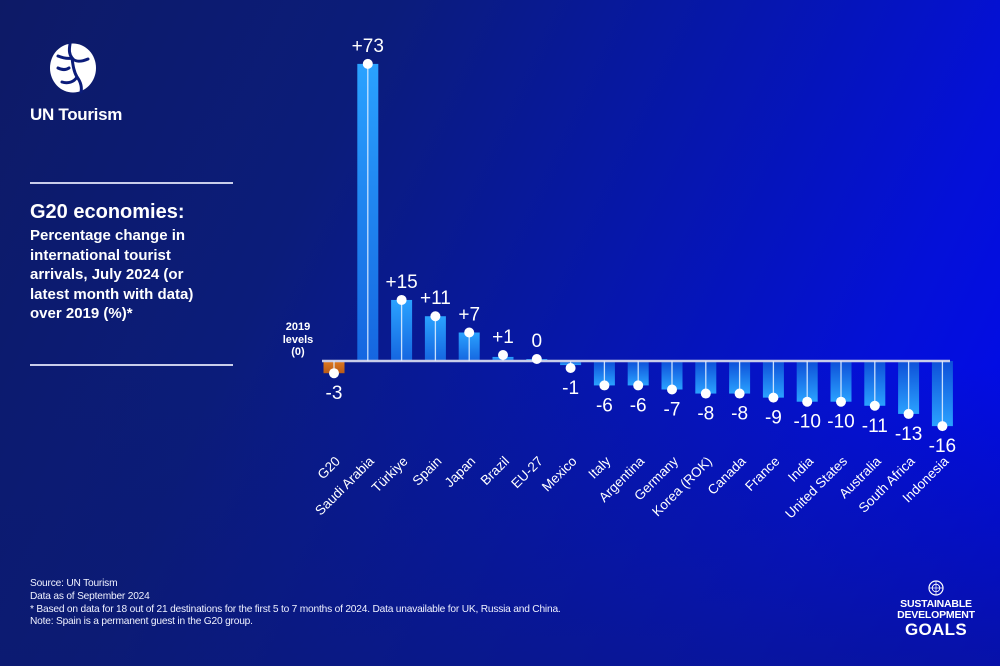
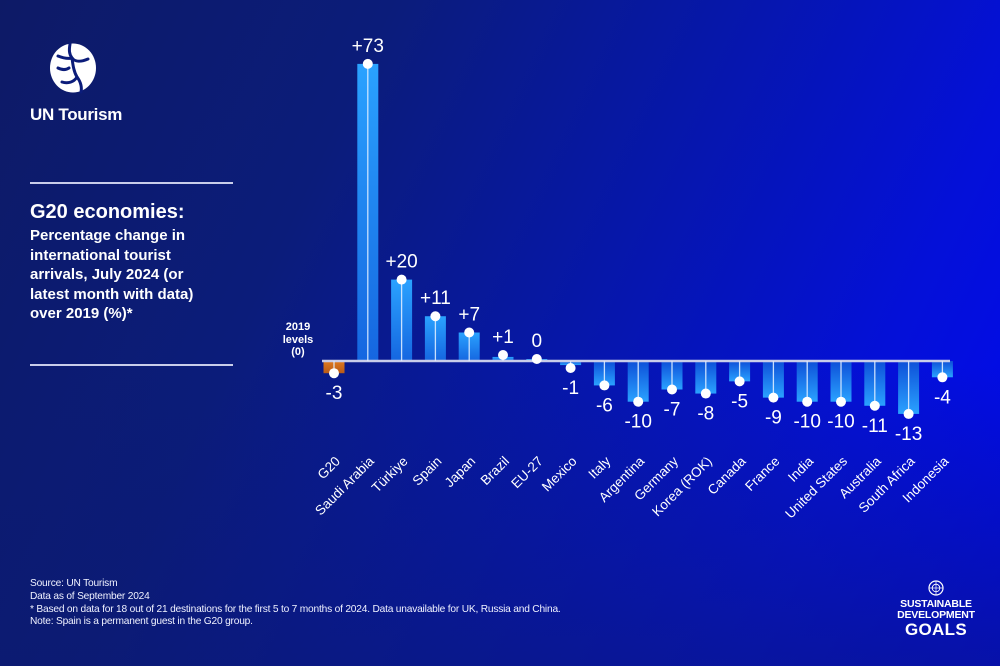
Türkiye: +15 -> +20
Argentina: -6 -> -10
Canada: -8 -> -5
Indonesia: -16 -> -4
